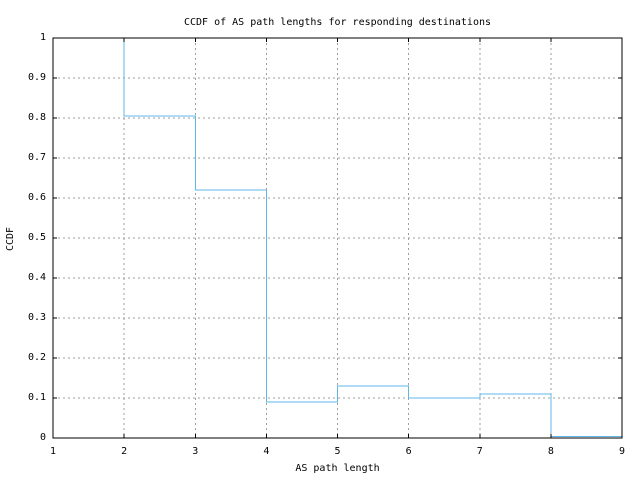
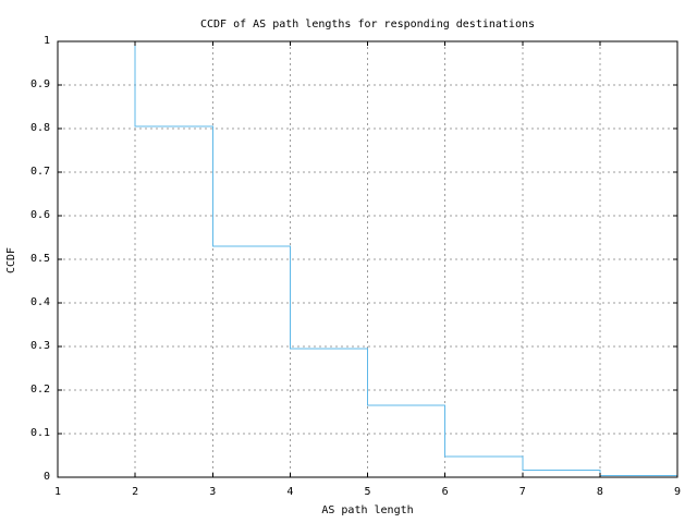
3: 0.62 -> 0.53
4: 0.09 -> 0.29
5: 0.13 -> 0.17
6: 0.10 -> 0.05
7: 0.11 -> 0.02
